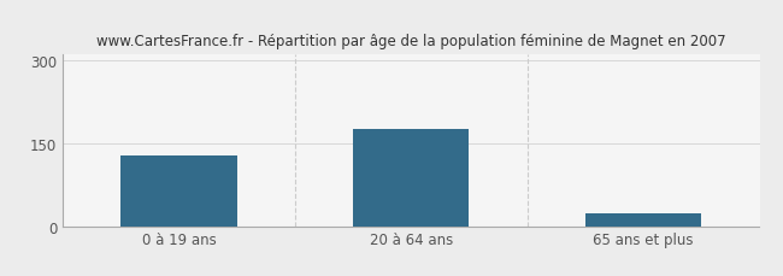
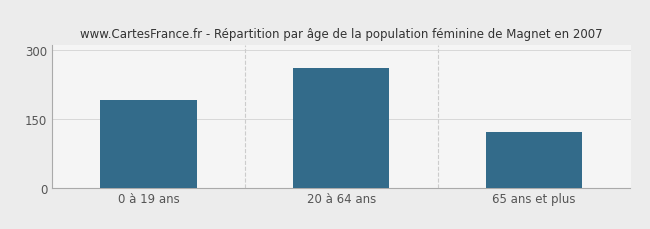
0 à 19 ans: 128 -> 190
20 à 64 ans: 175 -> 260
65 ans et plus: 22 -> 120
